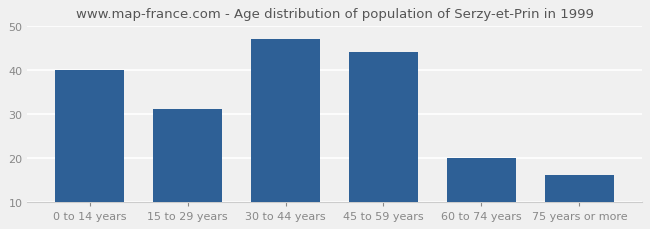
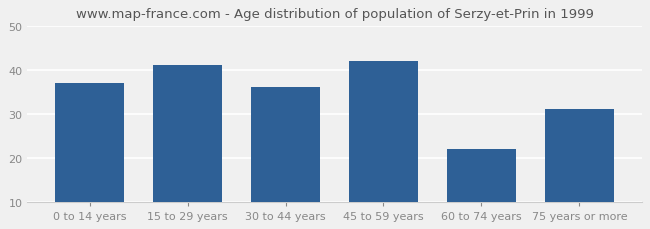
0 to 14 years: 40 -> 37
15 to 29 years: 31 -> 41
30 to 44 years: 47 -> 36
45 to 59 years: 44 -> 42
60 to 74 years: 20 -> 22
75 years or more: 16 -> 31
